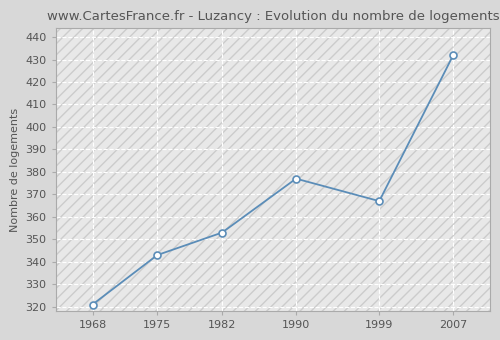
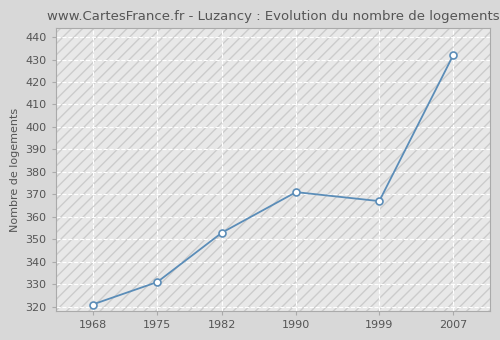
1975: 343 -> 331
1990: 377 -> 371
